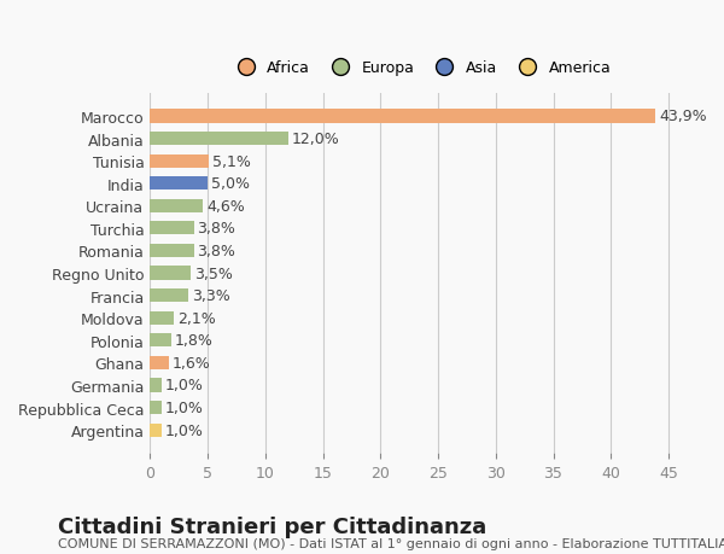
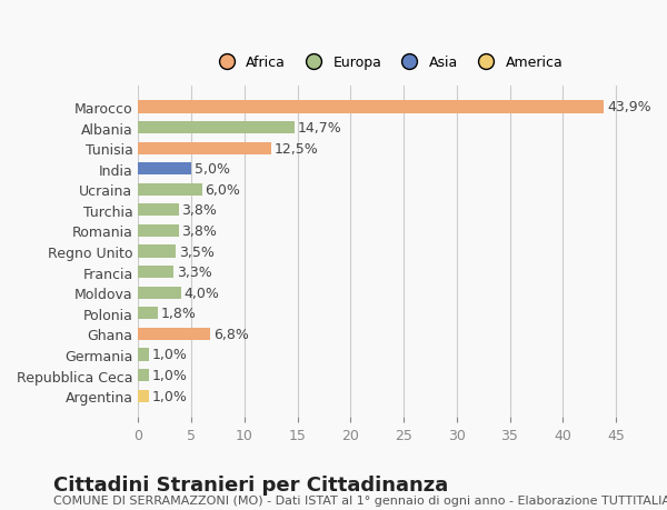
Albania: 12,0% -> 14,7%
Tunisia: 5,1% -> 12,5%
Ucraina: 4,6% -> 6,0%
Moldova: 2,1% -> 4,0%
Ghana: 1,6% -> 6,8%
